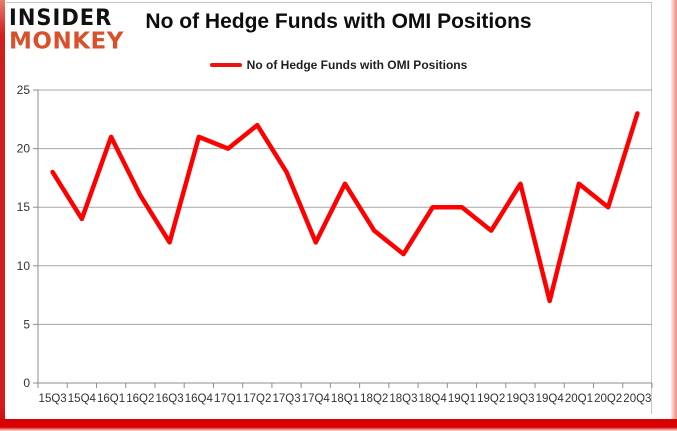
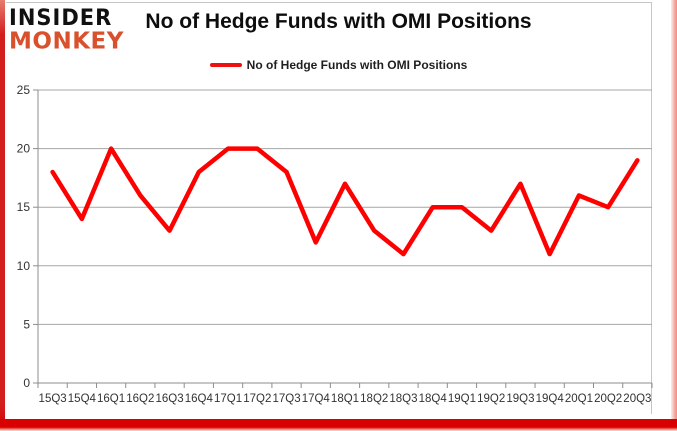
16Q1: 21 -> 20
16Q3: 12 -> 13
16Q4: 21 -> 18
17Q2: 22 -> 20
19Q4: 7 -> 11
20Q1: 17 -> 16
20Q3: 23 -> 19
